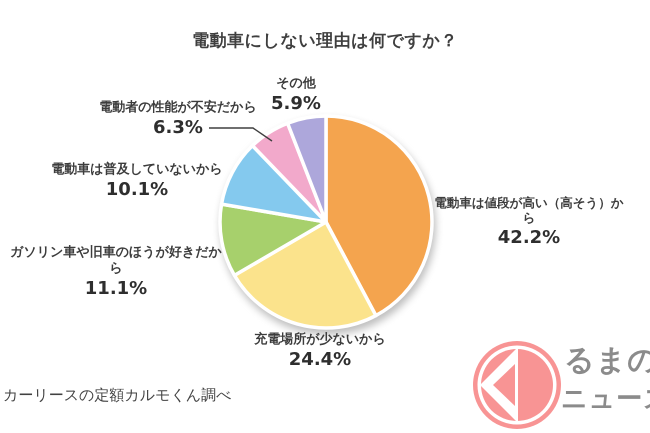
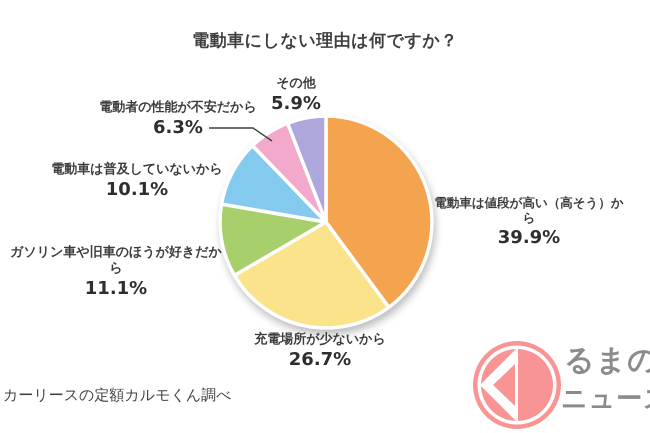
電動車は値段が高い（高そう）から: 42.2% -> 39.9%
充電場所が少ないから: 24.4% -> 26.7%
